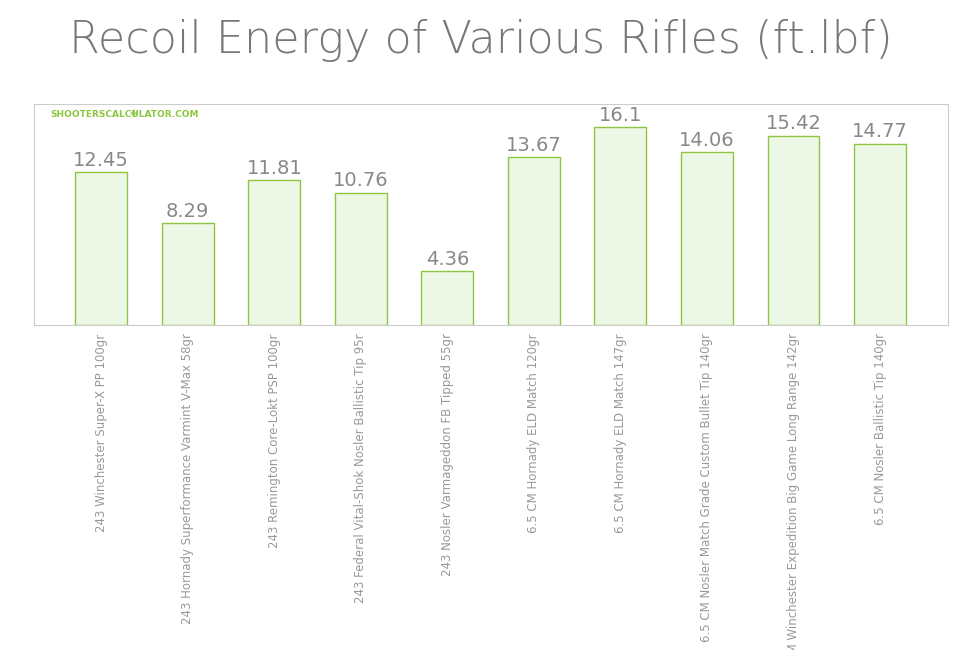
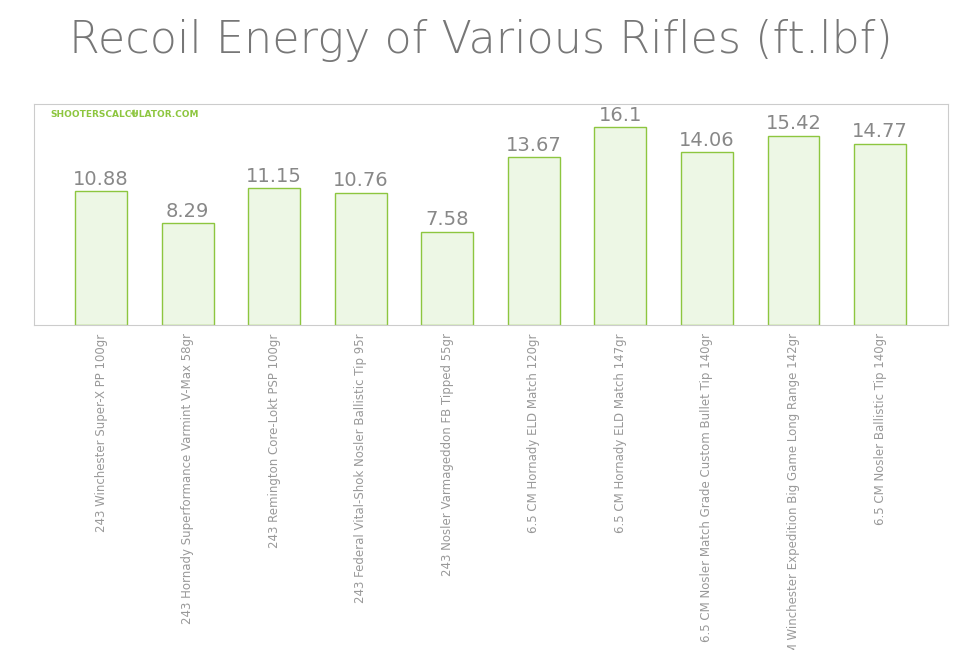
243 Winchester Super-X PP 100gr: 12.45 -> 10.88
243 Remington Core-Lokt PSP 100gr: 11.81 -> 11.15
243 Nosler Varmageddon FB Tipped 55gr: 4.36 -> 7.58
